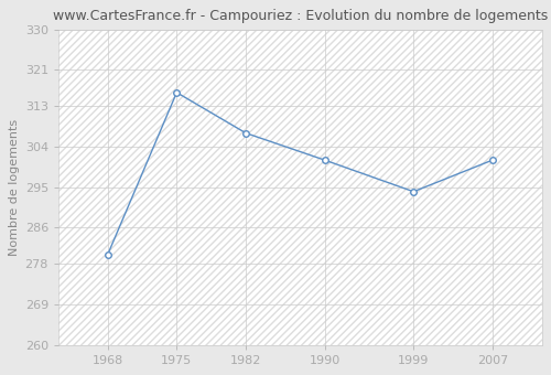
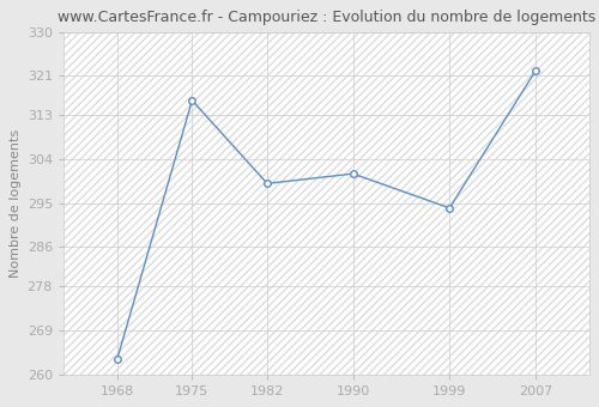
1968: 280 -> 263
1982: 307 -> 299
2007: 301 -> 322
